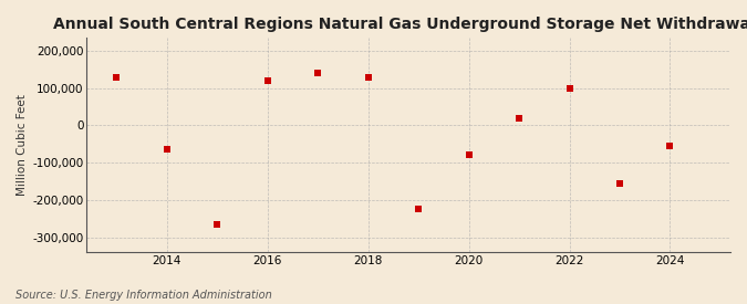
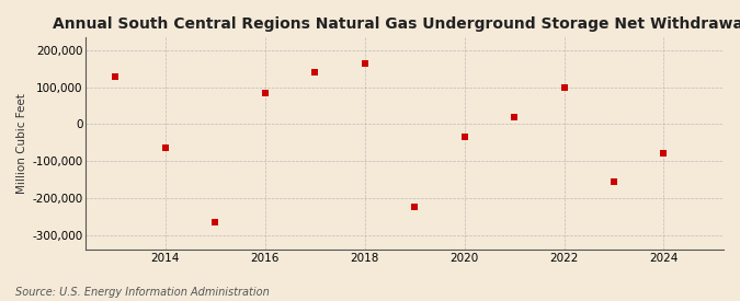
2016: 120,000 -> 85,000
2018: 130,000 -> 165,000
2020: -80,000 -> -35,000
2024: -55,000 -> -80,000
